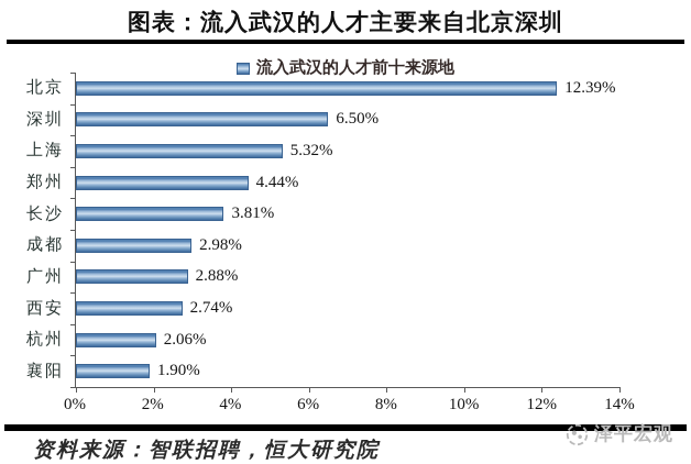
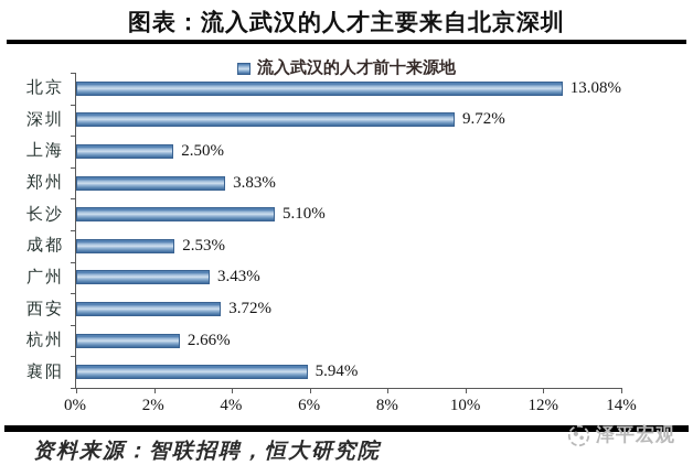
北京: 12.39% -> 13.08%
深圳: 6.50% -> 9.72%
上海: 5.32% -> 2.50%
郑州: 4.44% -> 3.83%
长沙: 3.81% -> 5.10%
成都: 2.98% -> 2.53%
广州: 2.88% -> 3.43%
西安: 2.74% -> 3.72%
杭州: 2.06% -> 2.66%
襄阳: 1.90% -> 5.94%
